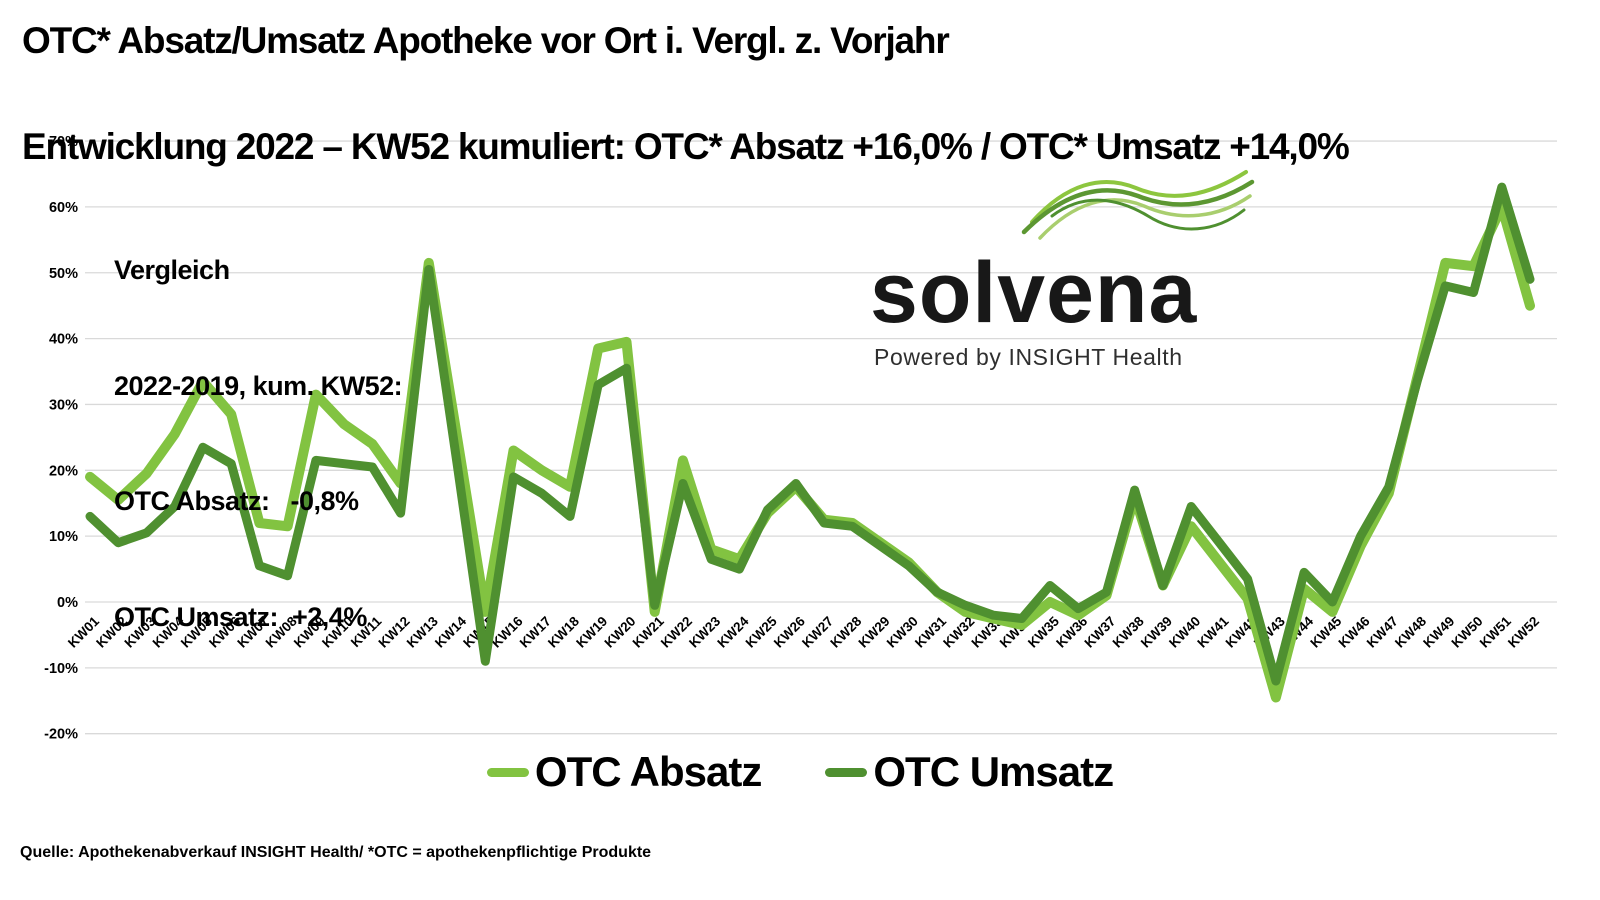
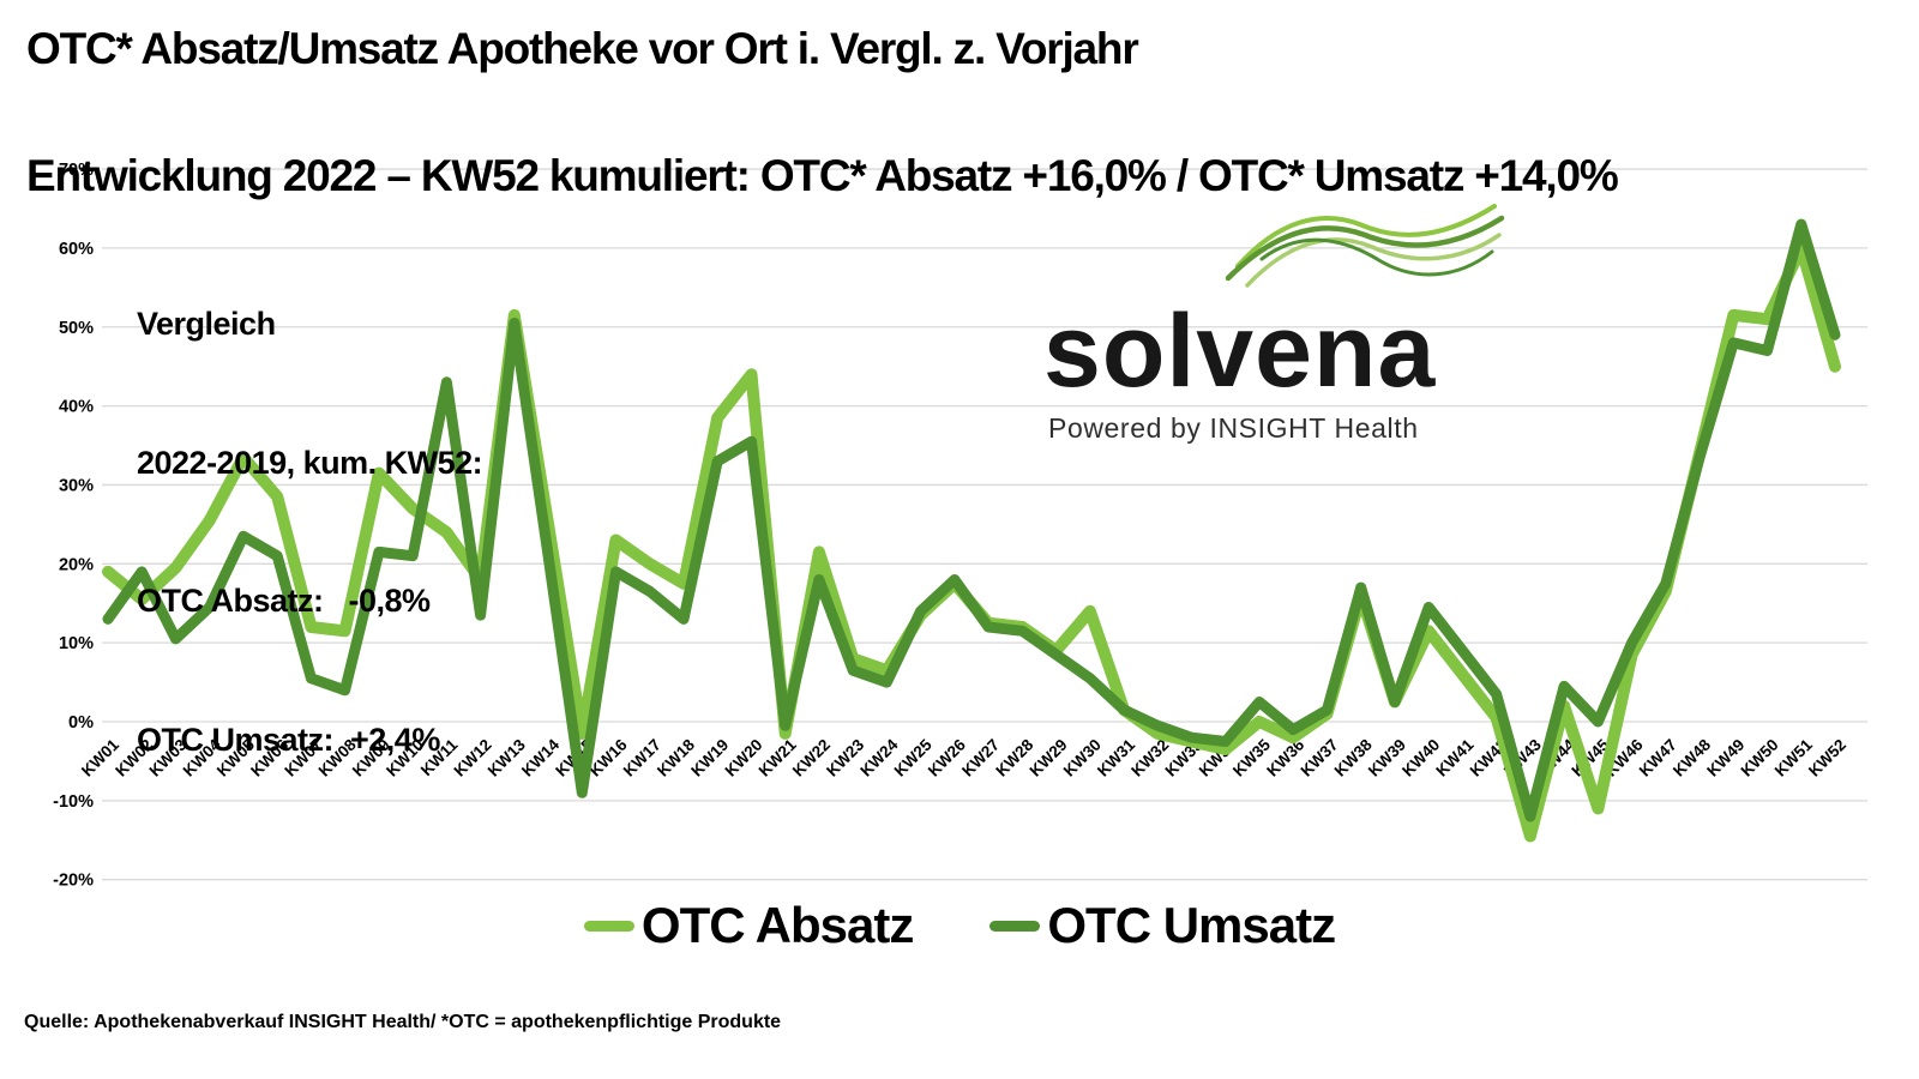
OTC Umsatz/KW02: 9% -> 19%
OTC Umsatz/KW11: 20% -> 43%
OTC Absatz/KW20: 40% -> 44%
OTC Absatz/KW30: 6% -> 14%
OTC Absatz/KW45: -2% -> -11%
